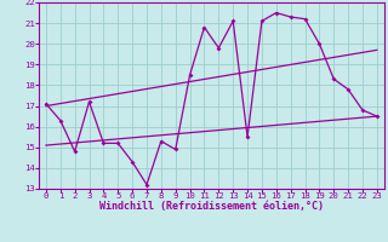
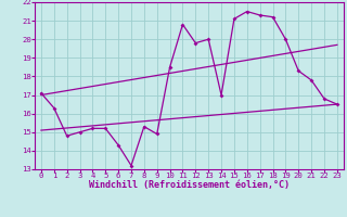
3: 17.2 -> 15.0
13: 21.1 -> 20.0
14: 15.5 -> 17.0
